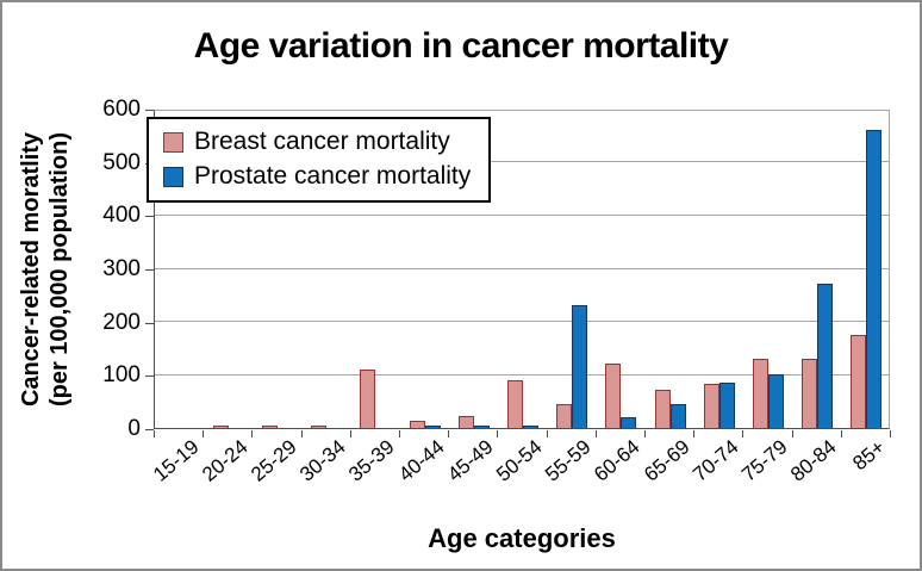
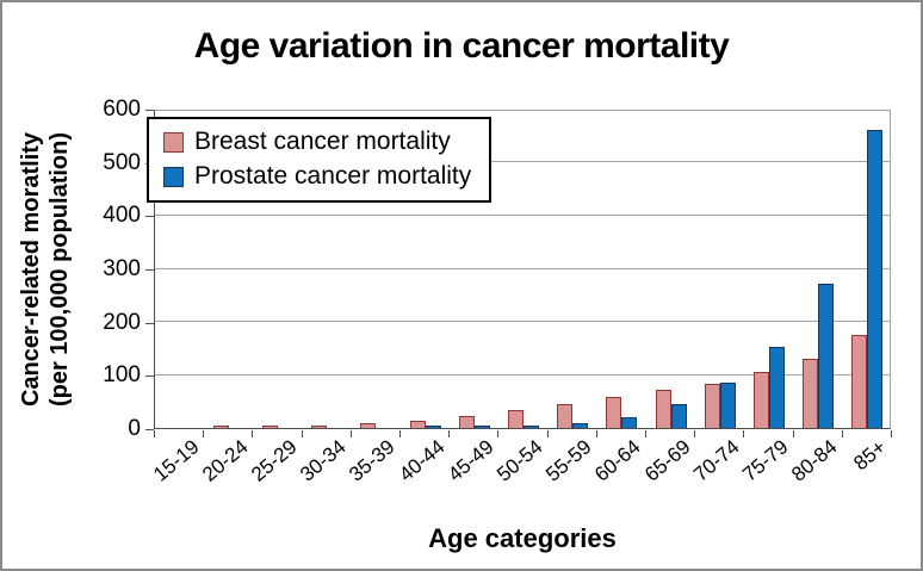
Breast cancer mortality/35-39: 110 -> 10
Breast cancer mortality/50-54: 90 -> 30
Prostate cancer mortality/55-59: 230 -> 10
Breast cancer mortality/60-64: 120 -> 60
Breast cancer mortality/75-79: 130 -> 100
Prostate cancer mortality/75-79: 100 -> 150
